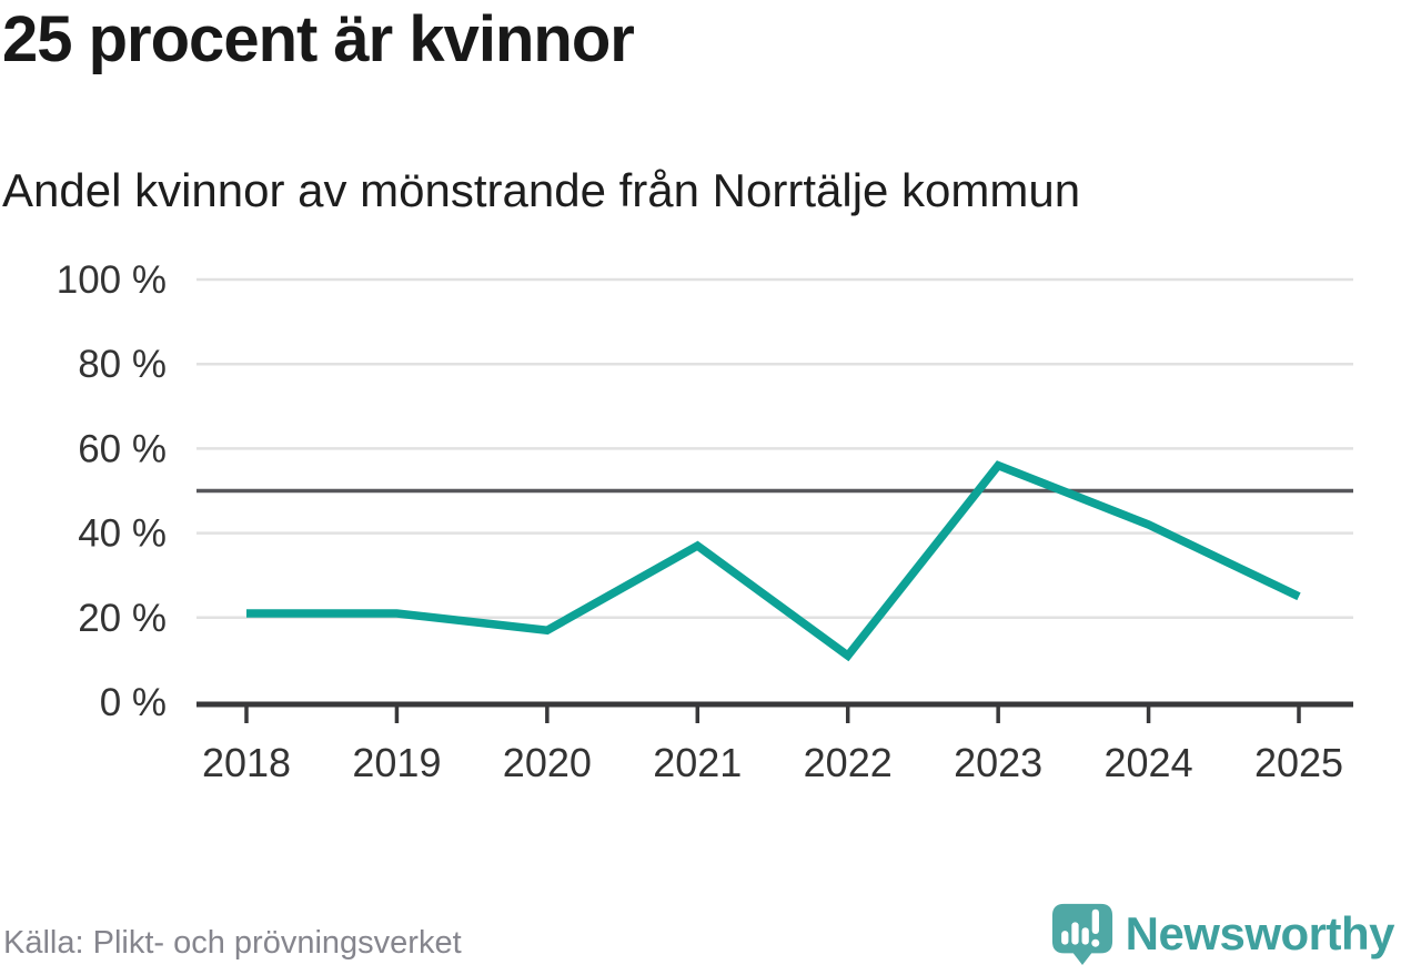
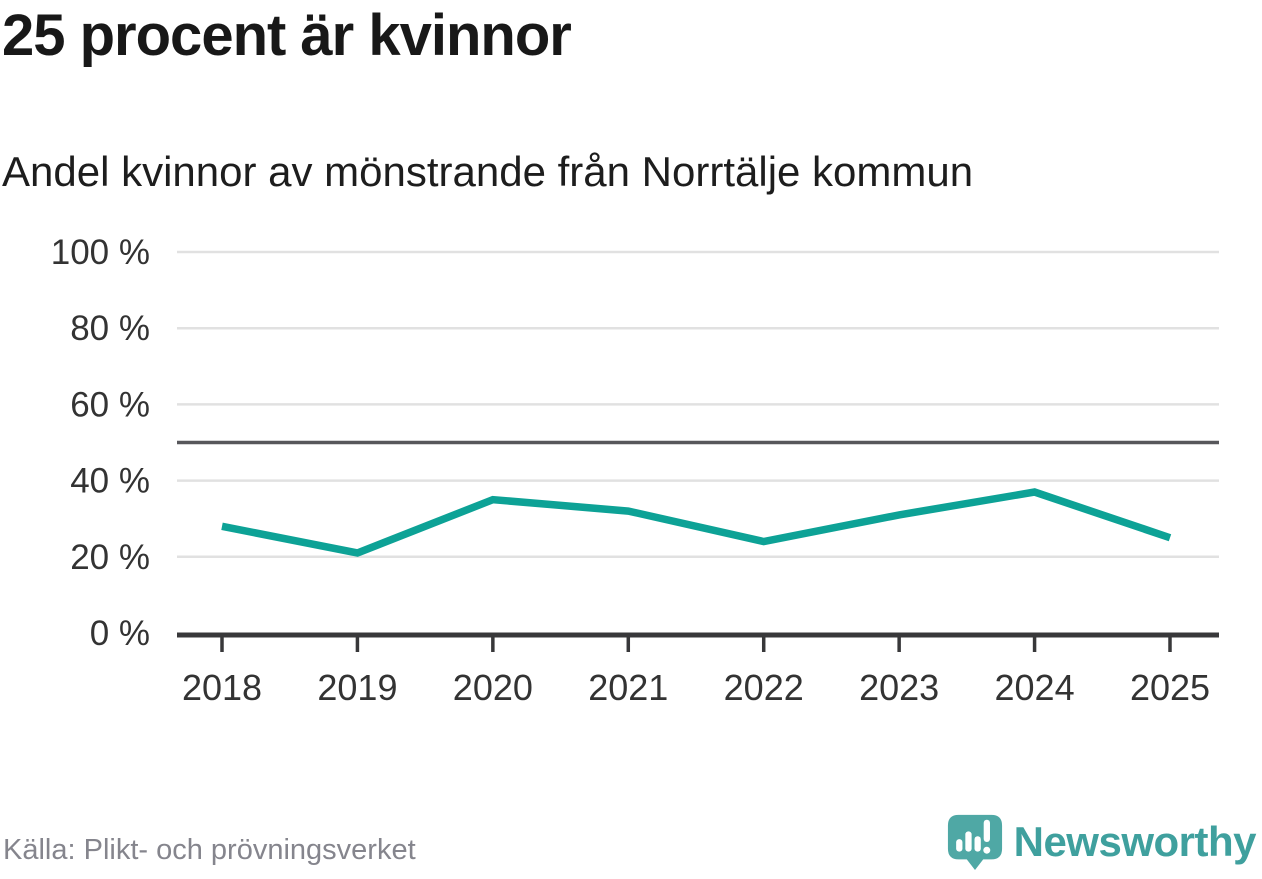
2018: 21% -> 28%
2020: 17% -> 35%
2021: 37% -> 32%
2022: 11% -> 24%
2023: 56% -> 31%
2024: 42% -> 37%
